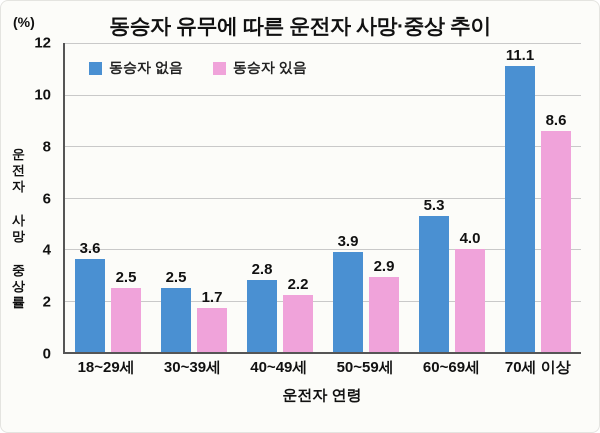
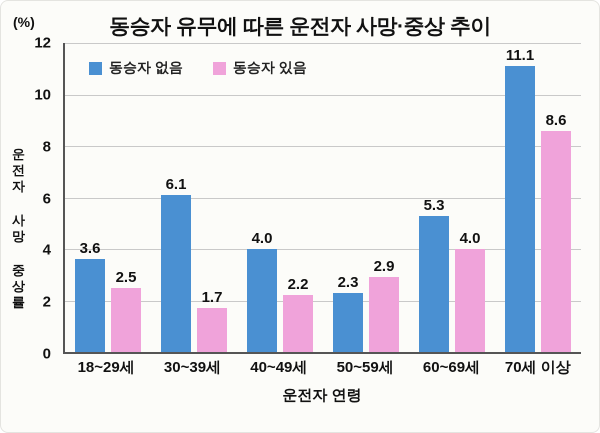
동승자 없음/30~39세: 2.5 -> 6.1
동승자 없음/40~49세: 2.8 -> 4.0
동승자 없음/50~59세: 3.9 -> 2.3
